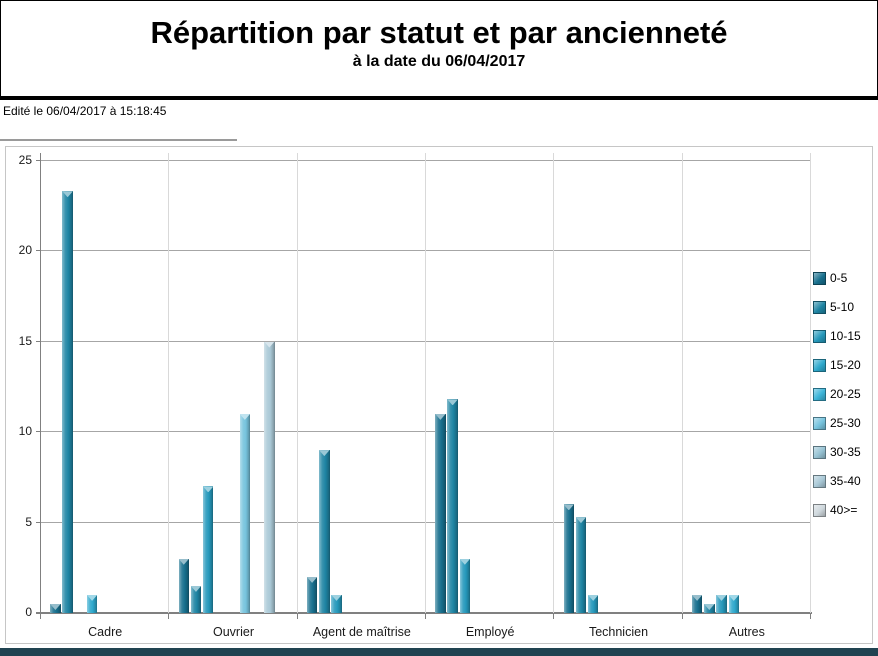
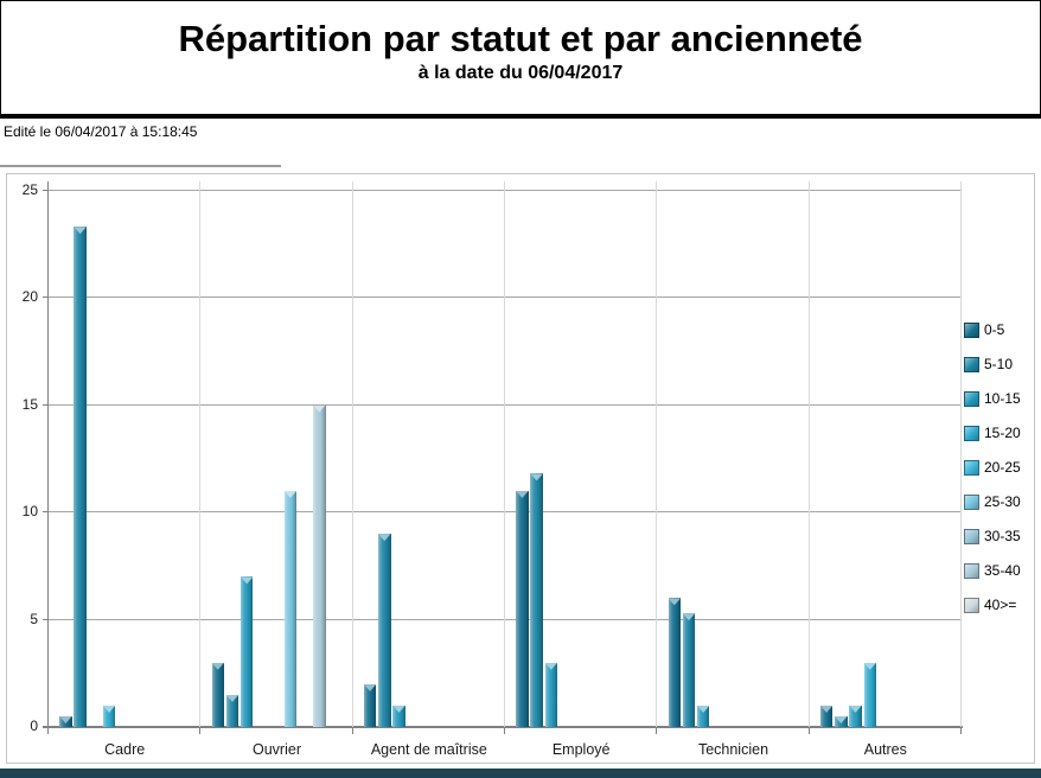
15-20/Autres: 1 -> 3
